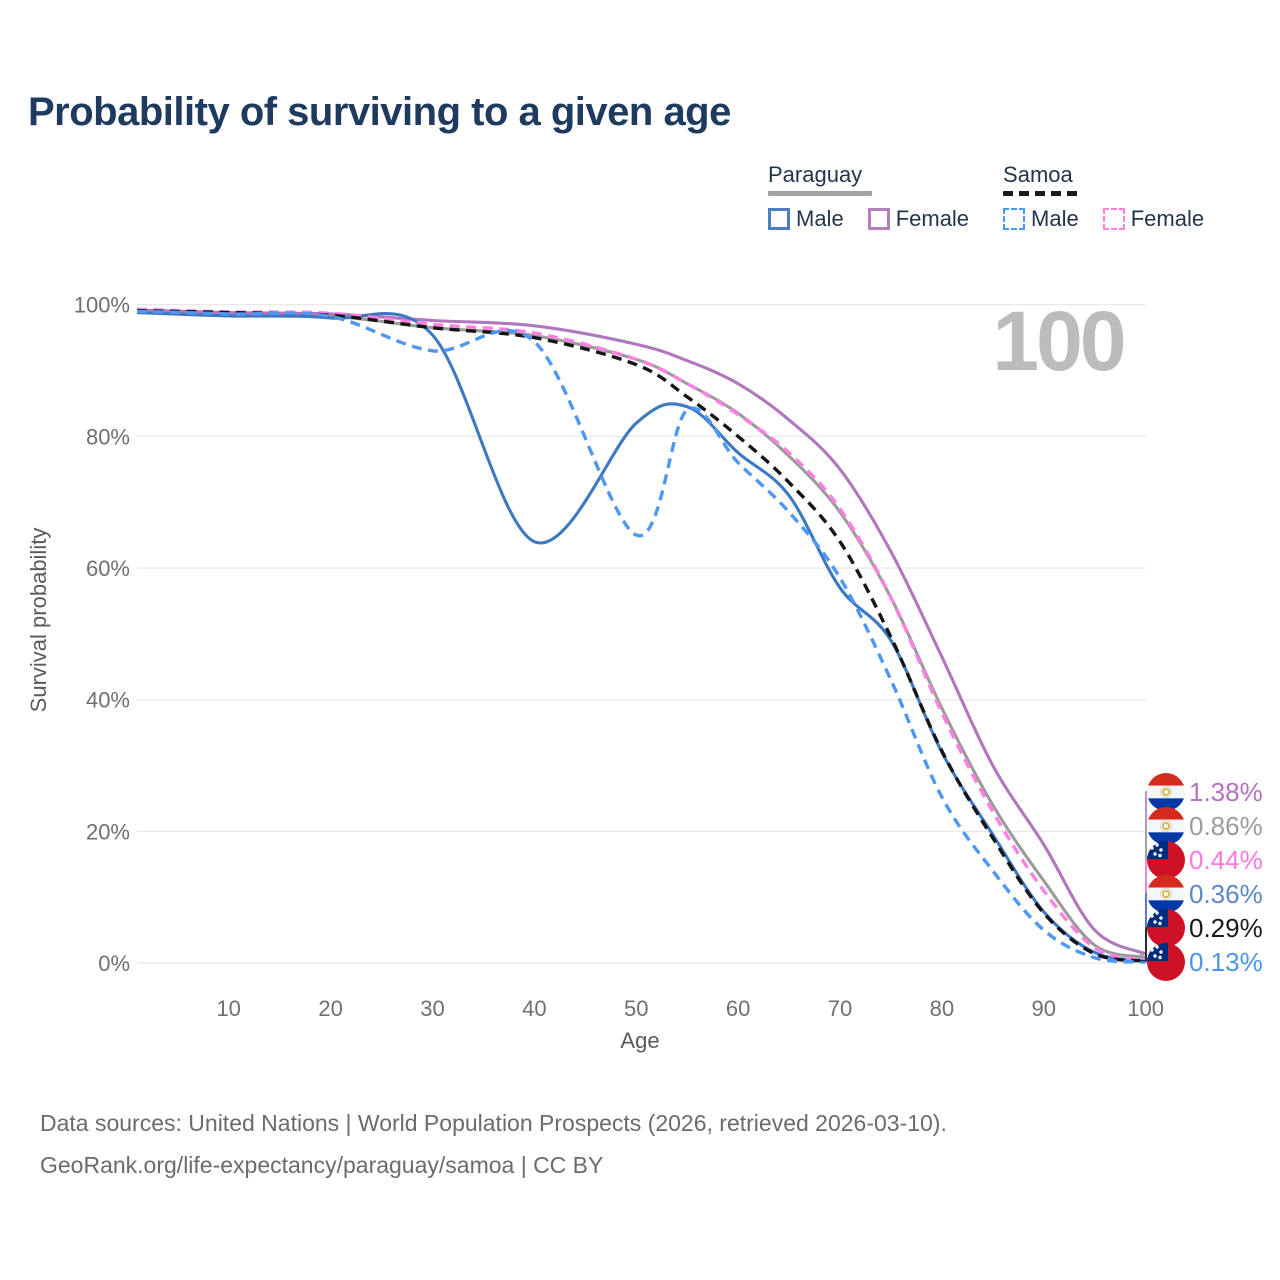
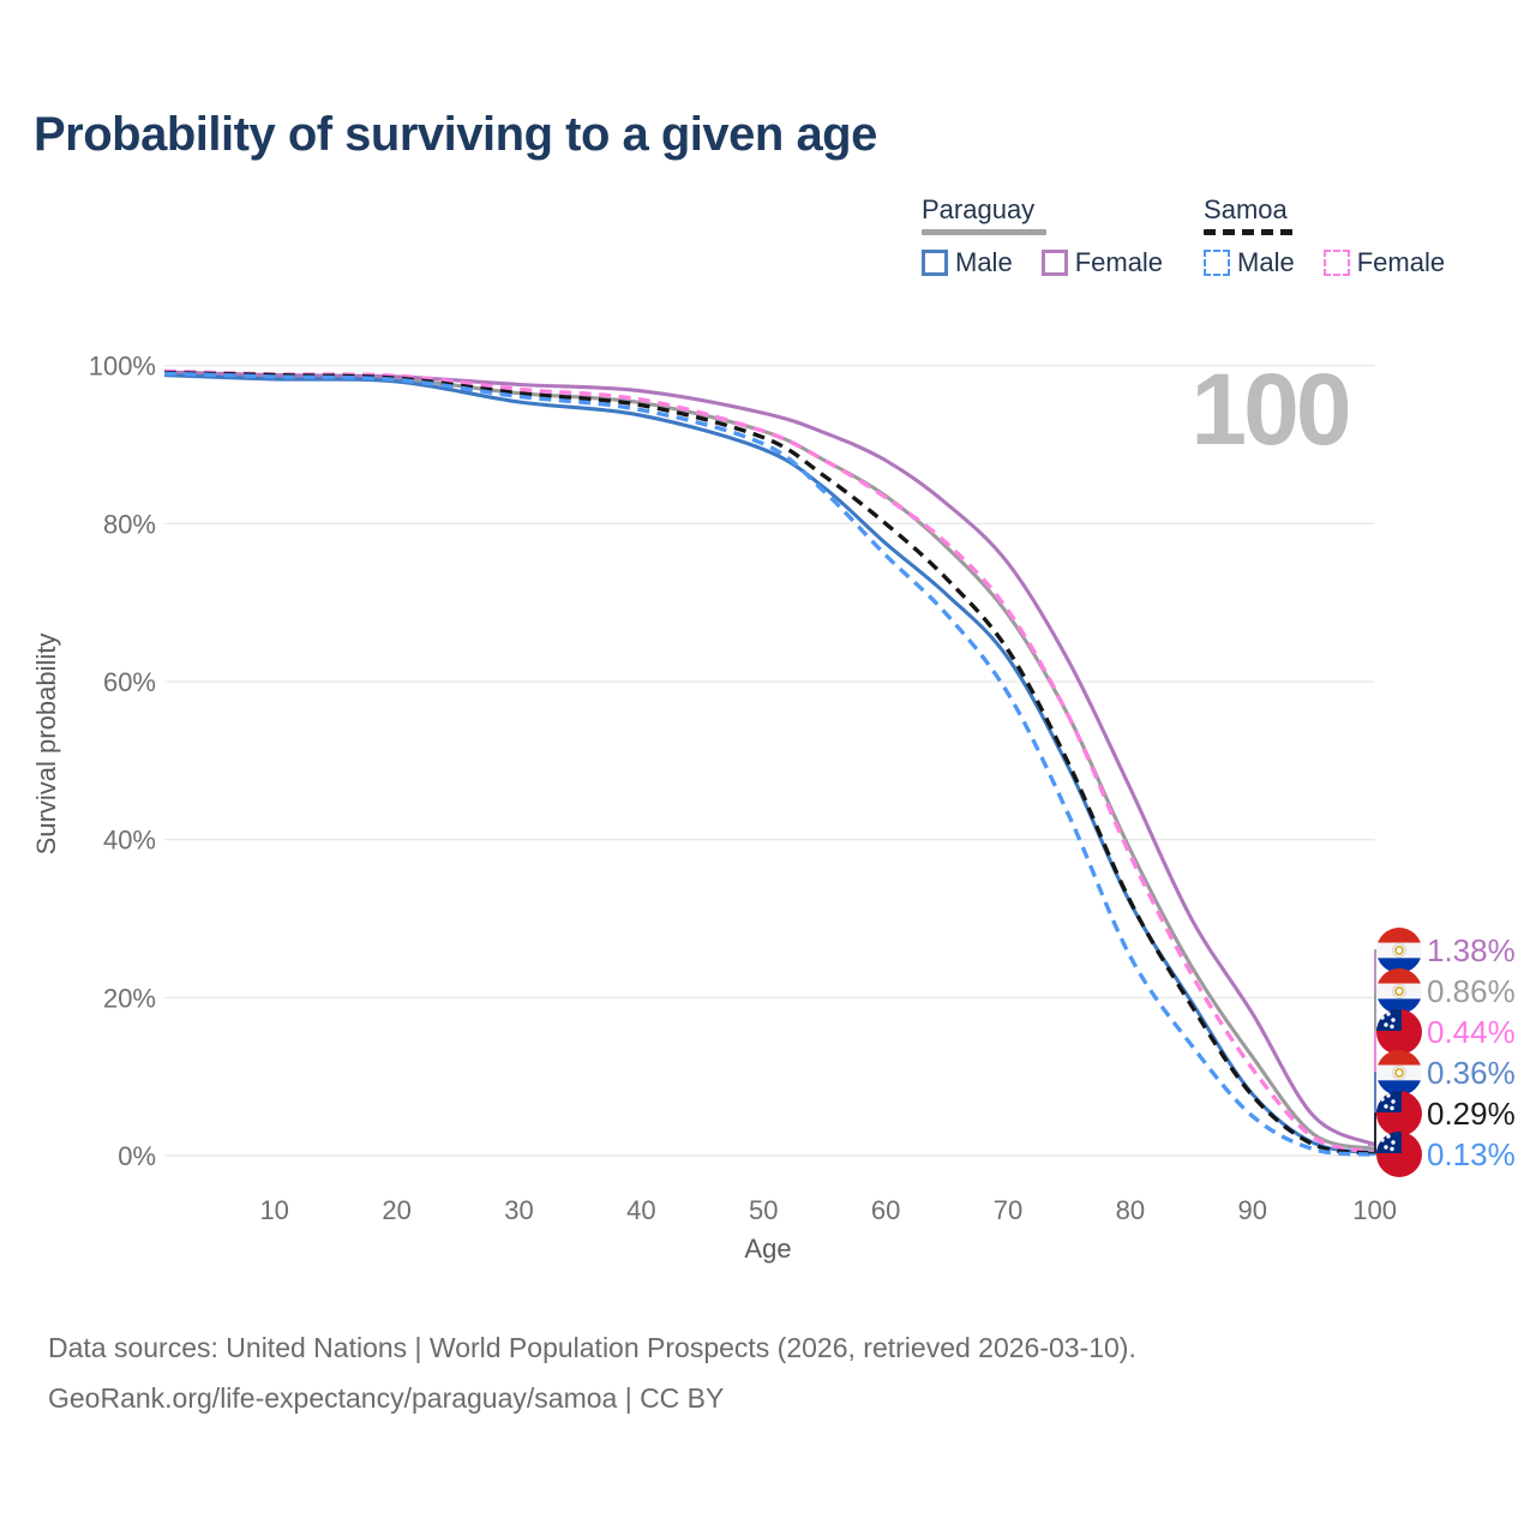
Samoa Male/30: 93% -> 96%
Paraguay Male/40: 64% -> 94%
Paraguay Male/50: 82% -> 89%
Samoa Male/50: 65% -> 90%
Paraguay Male/70: 57% -> 63%
